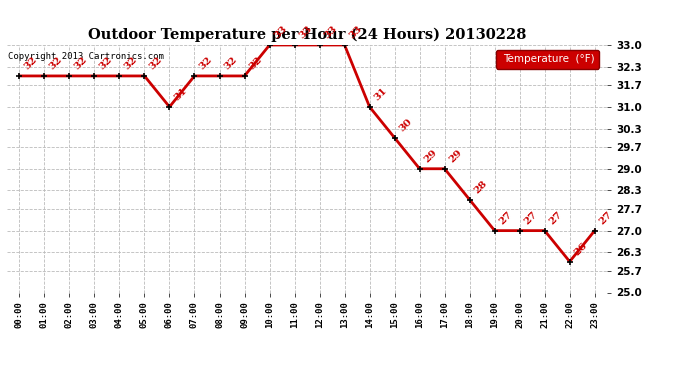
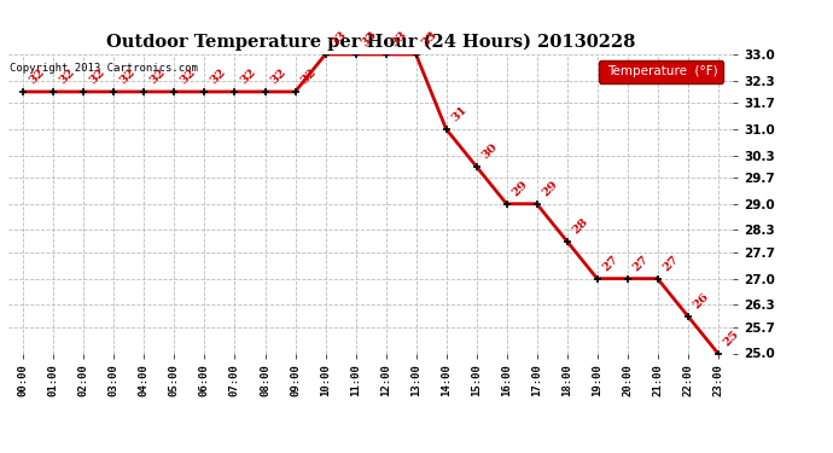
06:00: 31 -> 32
23:00: 27 -> 25
